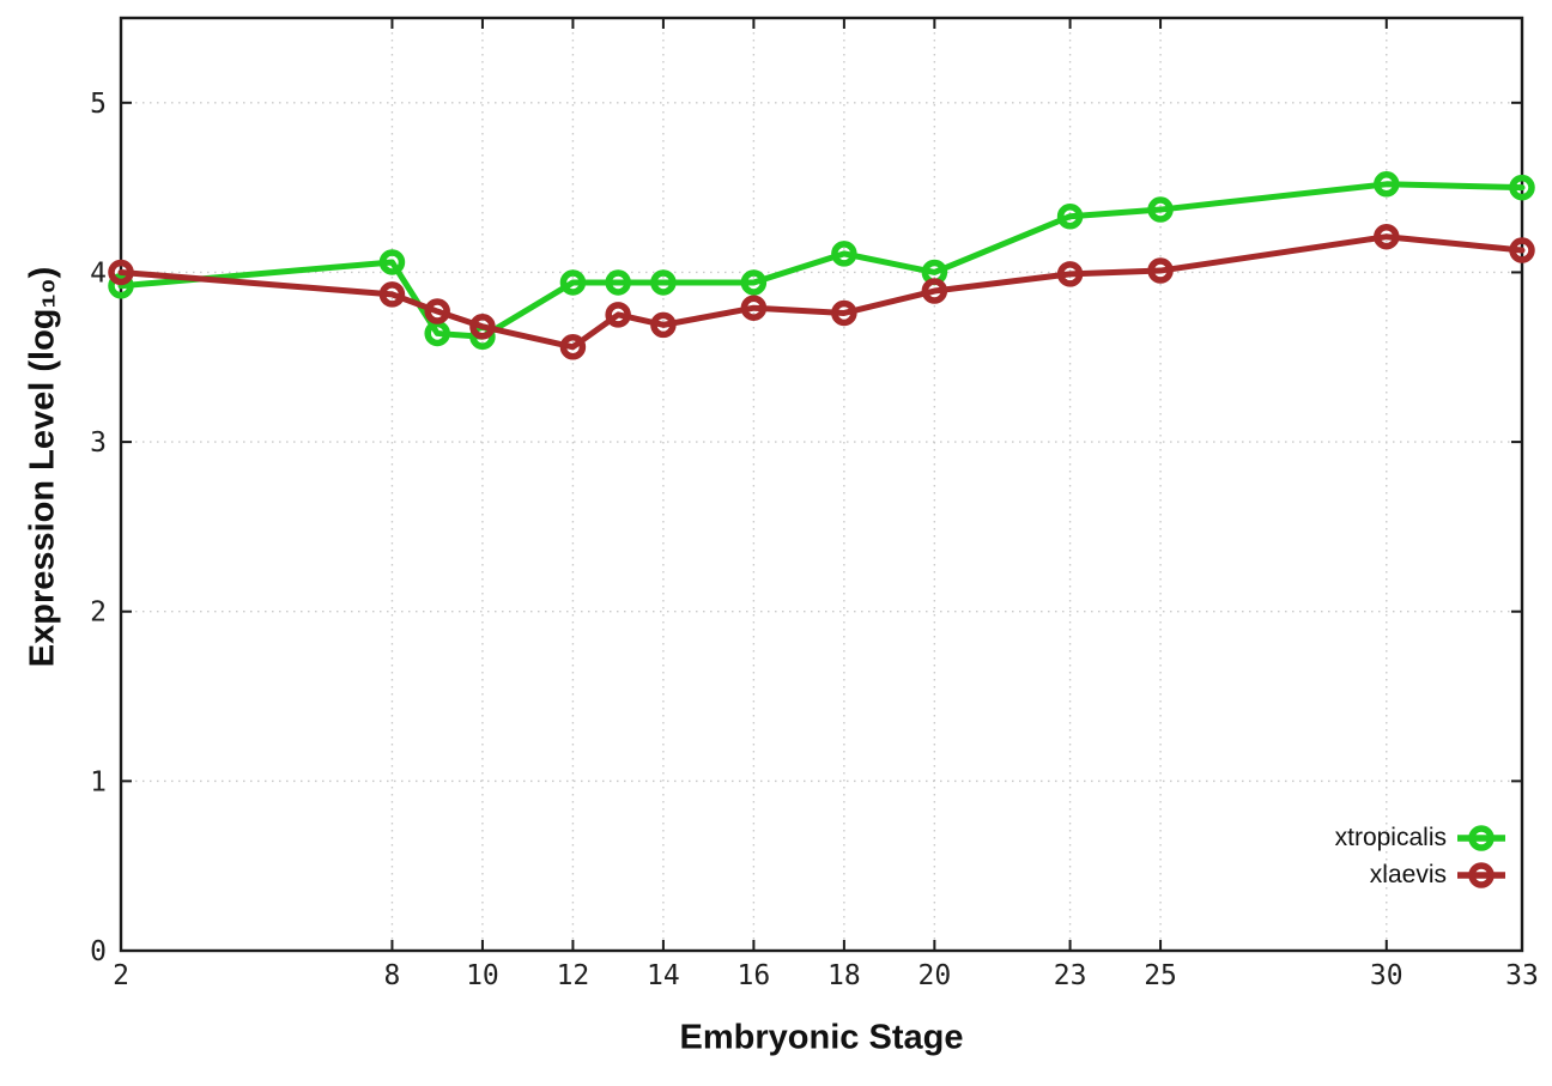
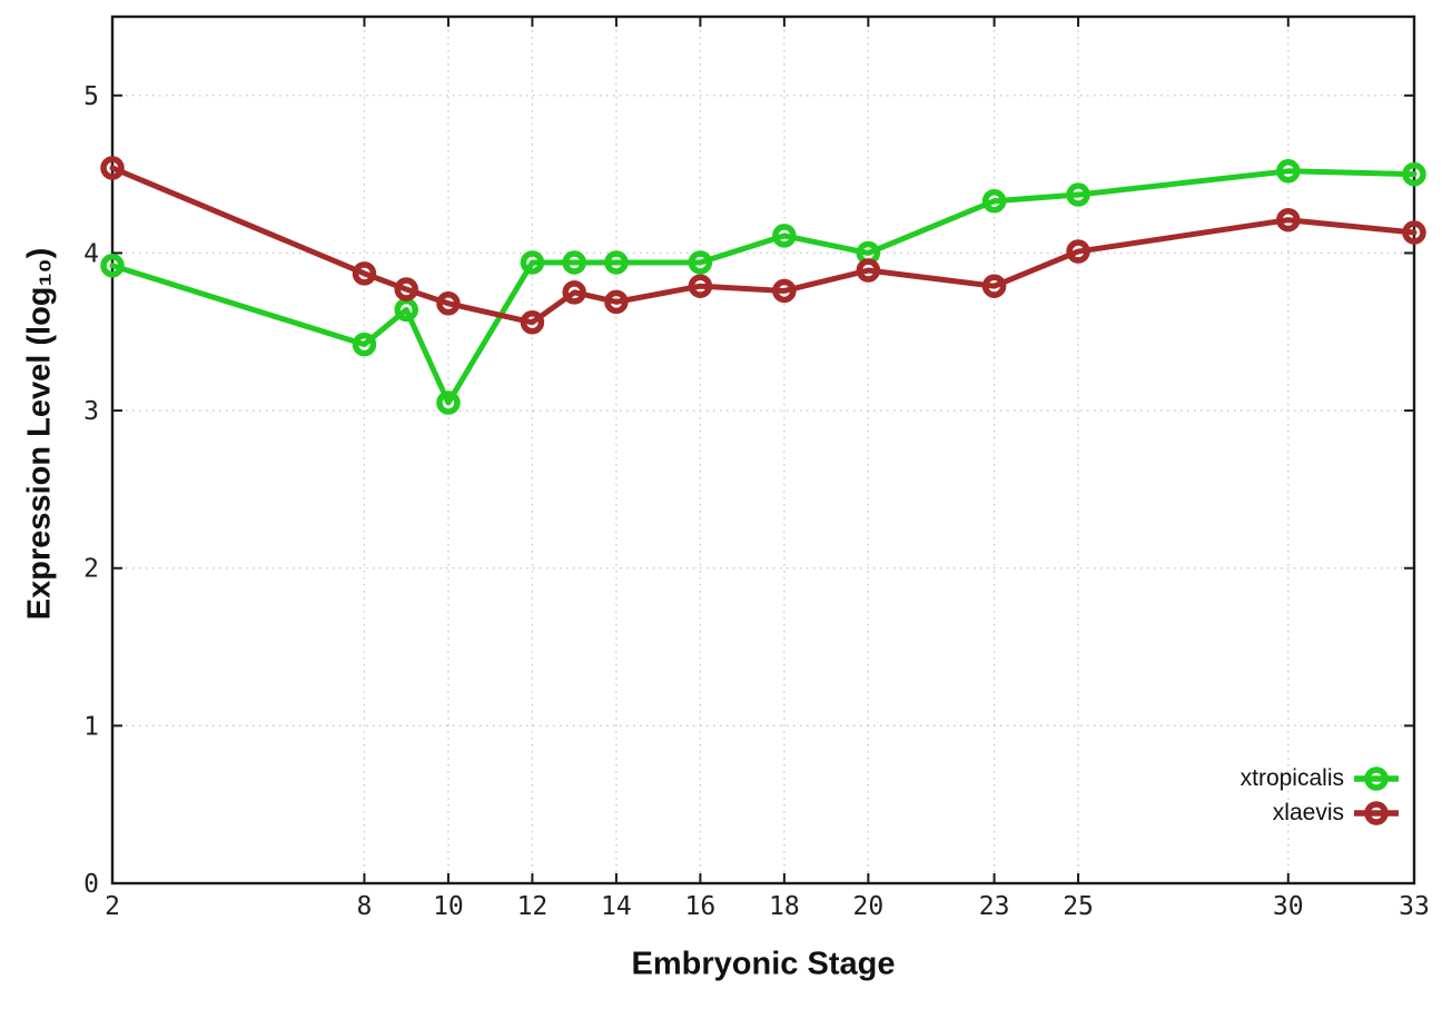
xlaevis/2: 4.00 -> 4.54
xtropicalis/8: 4.06 -> 3.42
xtropicalis/10: 3.62 -> 3.05
xlaevis/23: 3.99 -> 3.79
